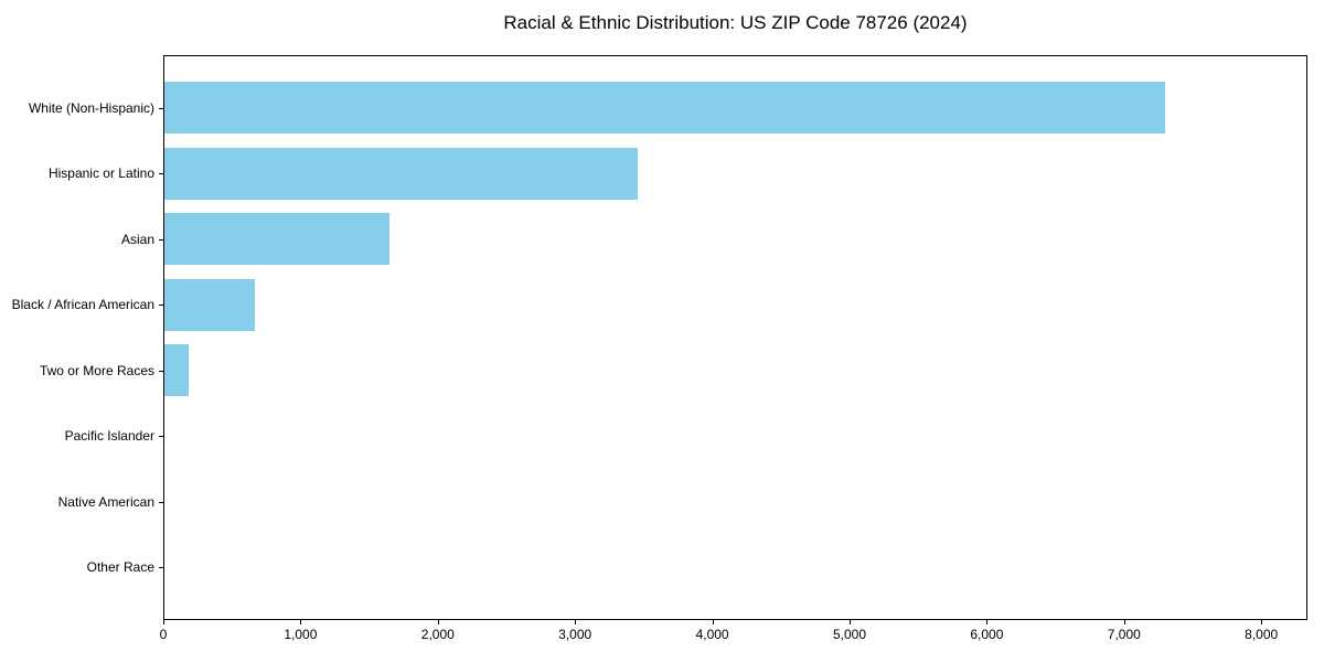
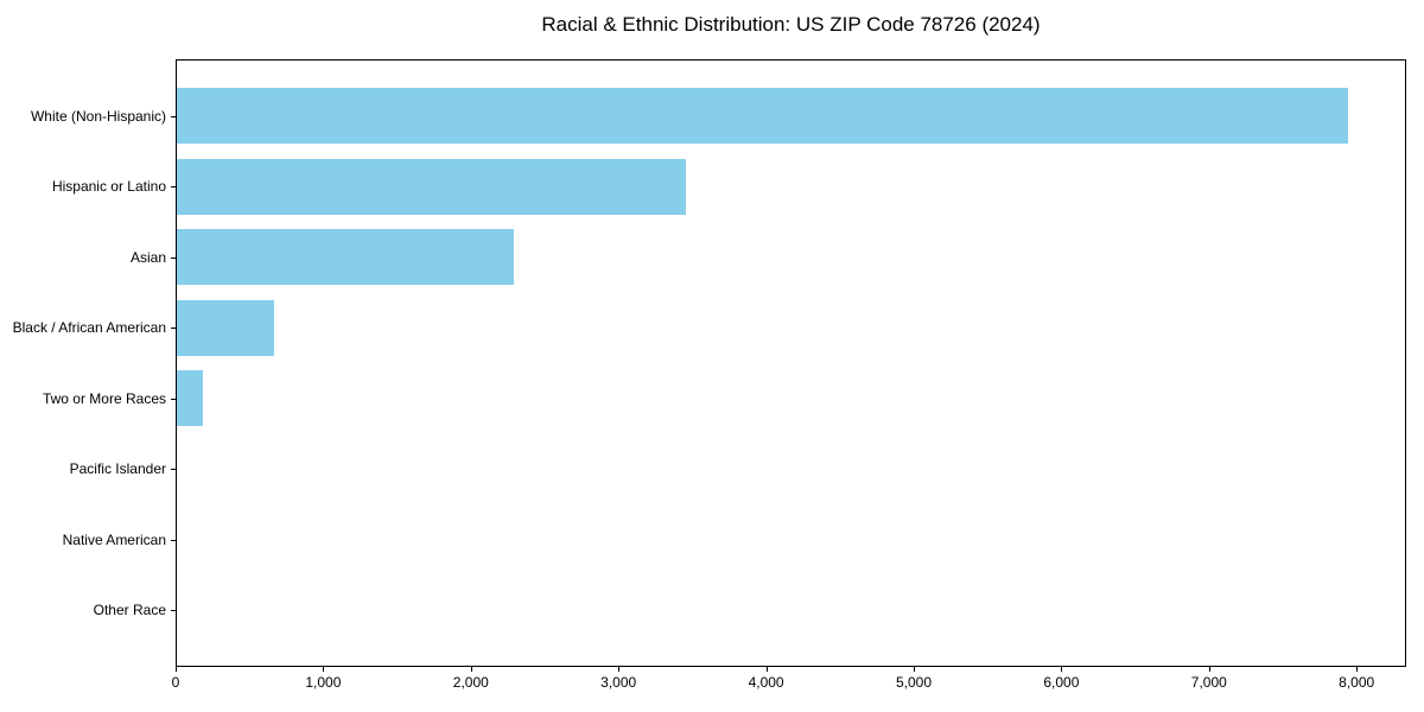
White (Non-Hispanic): 7290 -> 7930
Asian: 1640 -> 2280
